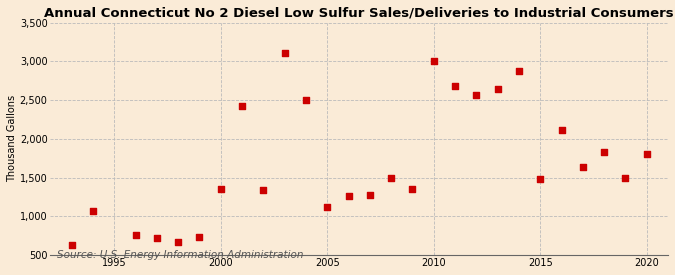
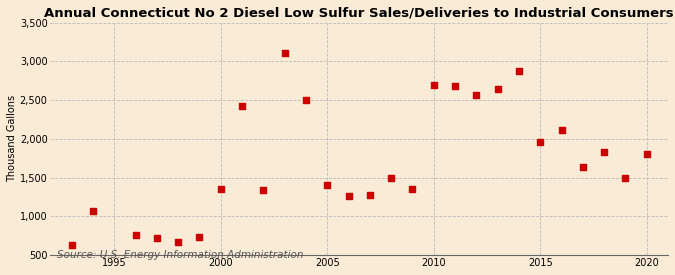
2005: 1,120 -> 1,400
2010: 3,000 -> 2,700
2015: 1,480 -> 1,960
